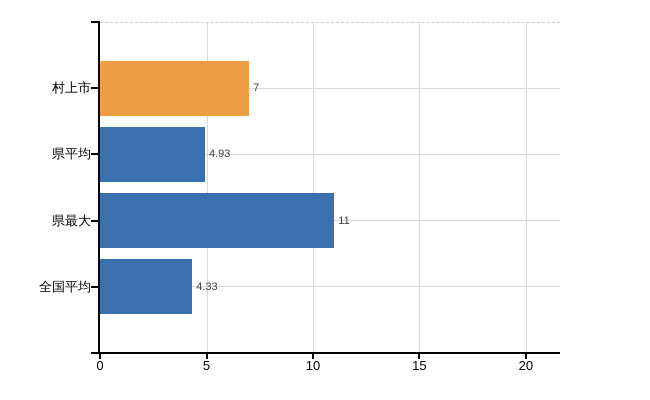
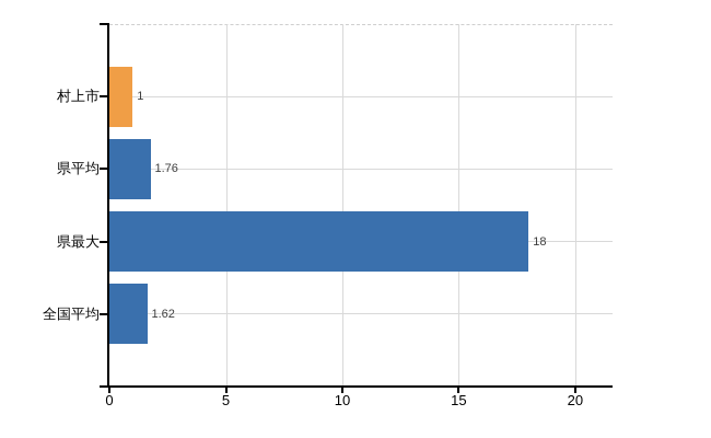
村上市: 7 -> 1
県平均: 4.93 -> 1.76
県最大: 11 -> 18
全国平均: 4.33 -> 1.62
